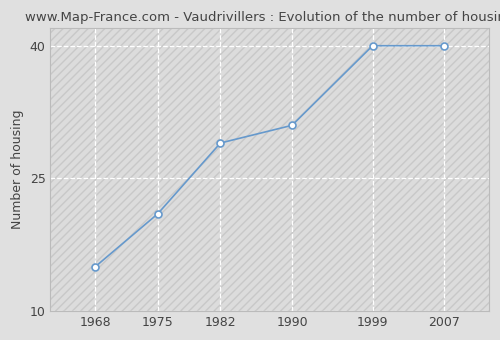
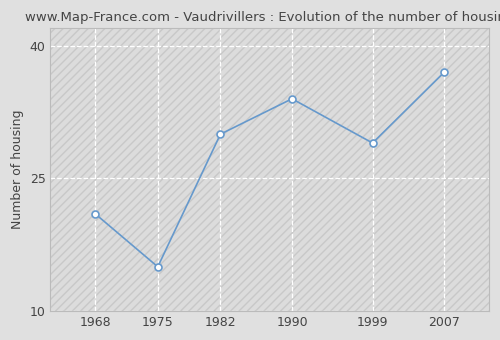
1968: 15 -> 21
1975: 21 -> 15
1982: 29 -> 30
1990: 31 -> 34
1999: 40 -> 29
2007: 40 -> 37
